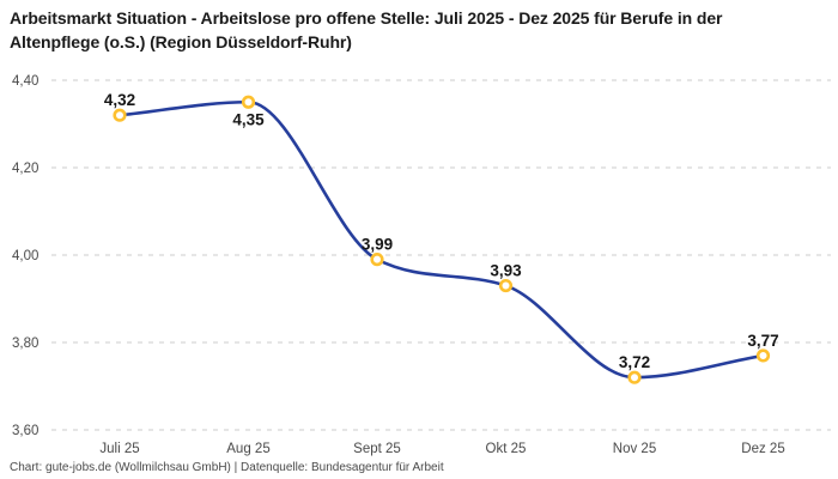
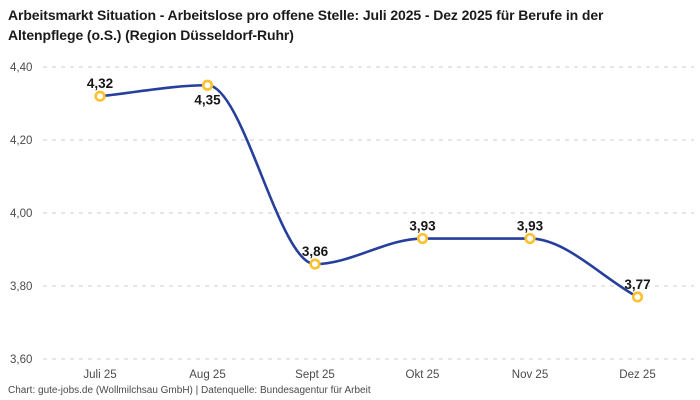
Sept 25: 3,99 -> 3,86
Nov 25: 3,72 -> 3,93
